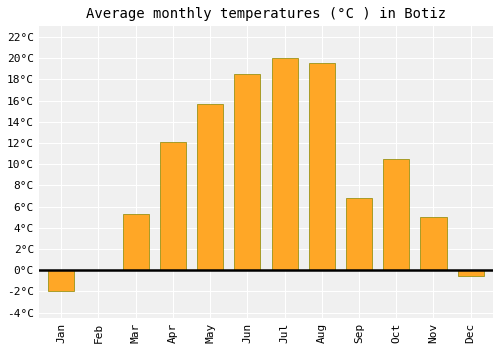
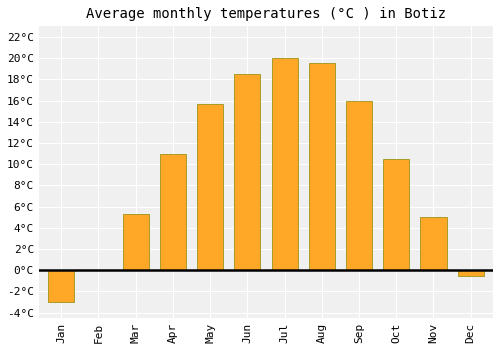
Jan: -2.0°C -> -3.0°C
Apr: 12.1°C -> 11.0°C
Sep: 6.8°C -> 16.0°C
